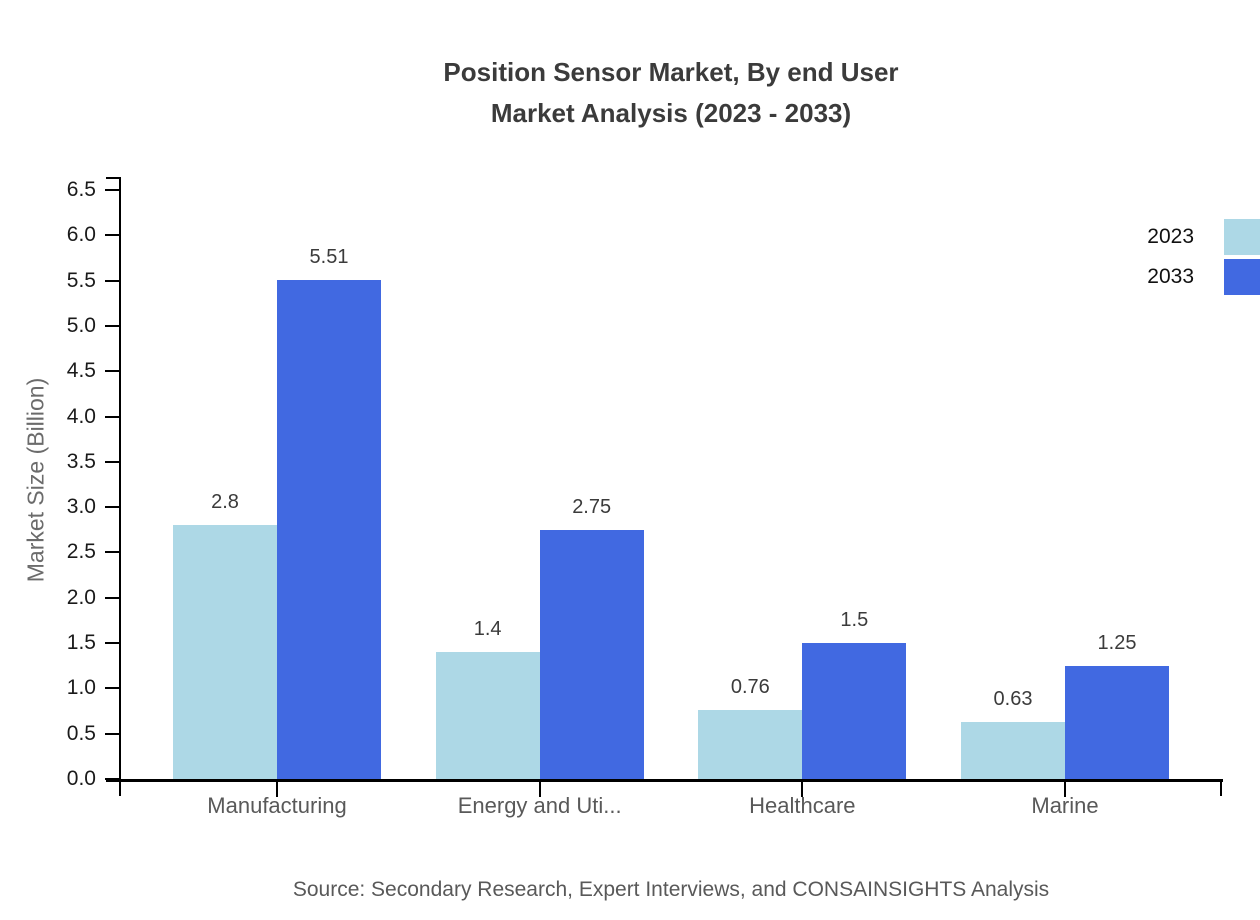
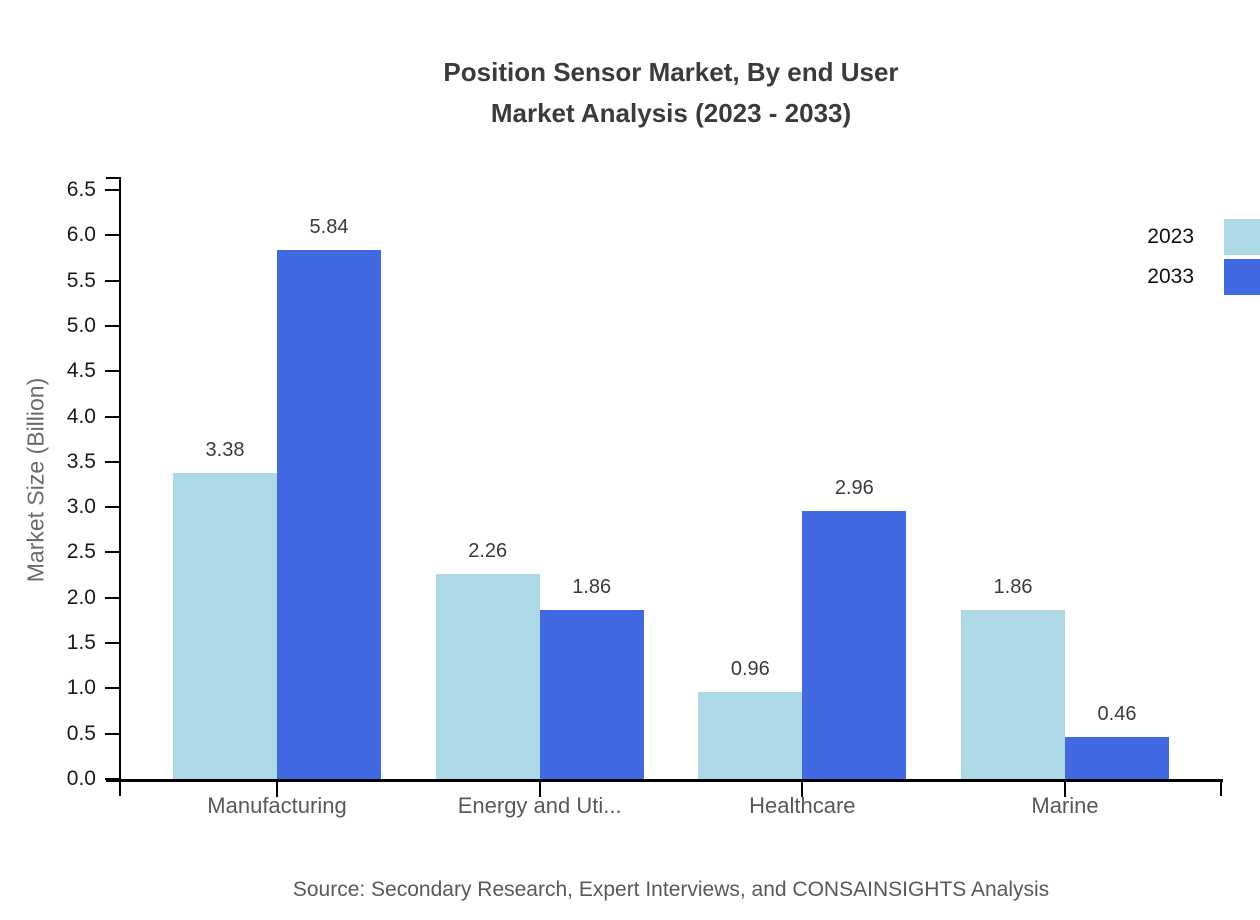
2023/Manufacturing: 2.8 -> 3.38
2033/Manufacturing: 5.51 -> 5.84
2023/Energy and Uti...: 1.4 -> 2.26
2033/Energy and Uti...: 2.75 -> 1.86
2023/Healthcare: 0.76 -> 0.96
2033/Healthcare: 1.5 -> 2.96
2023/Marine: 0.63 -> 1.86
2033/Marine: 1.25 -> 0.46
